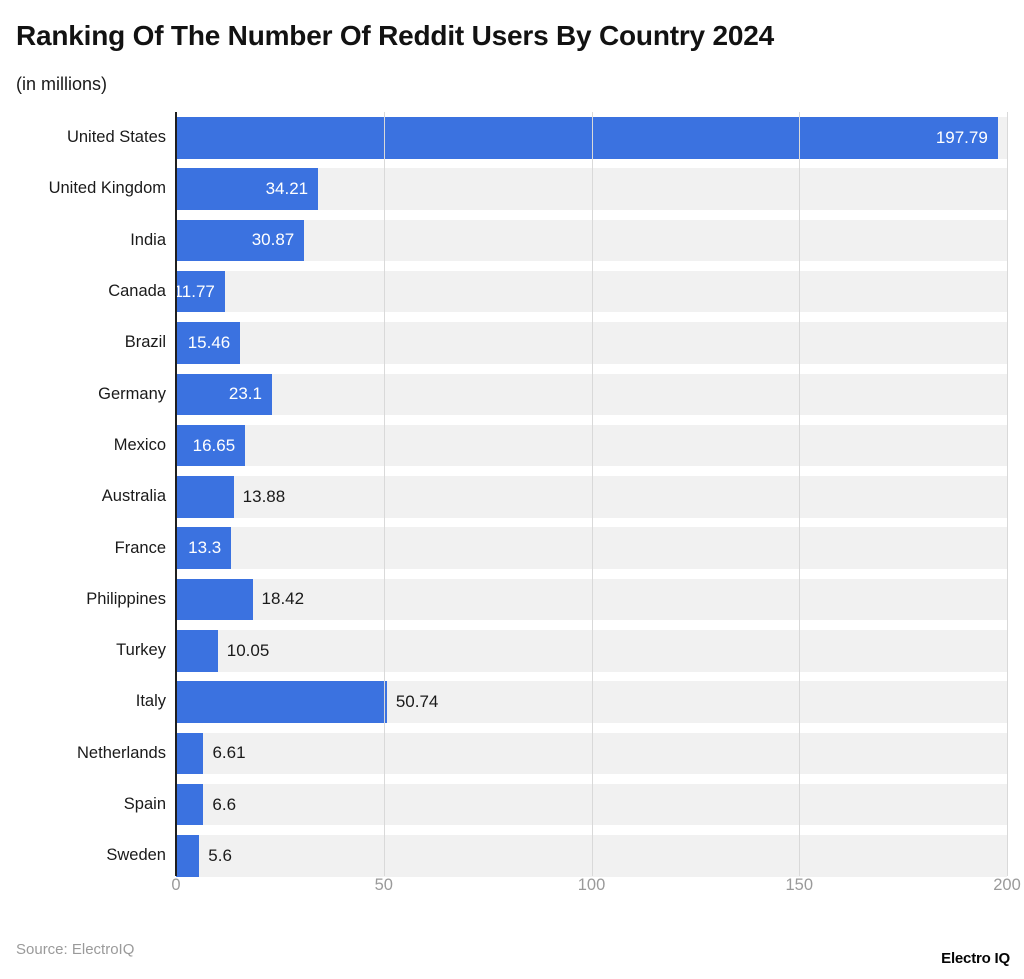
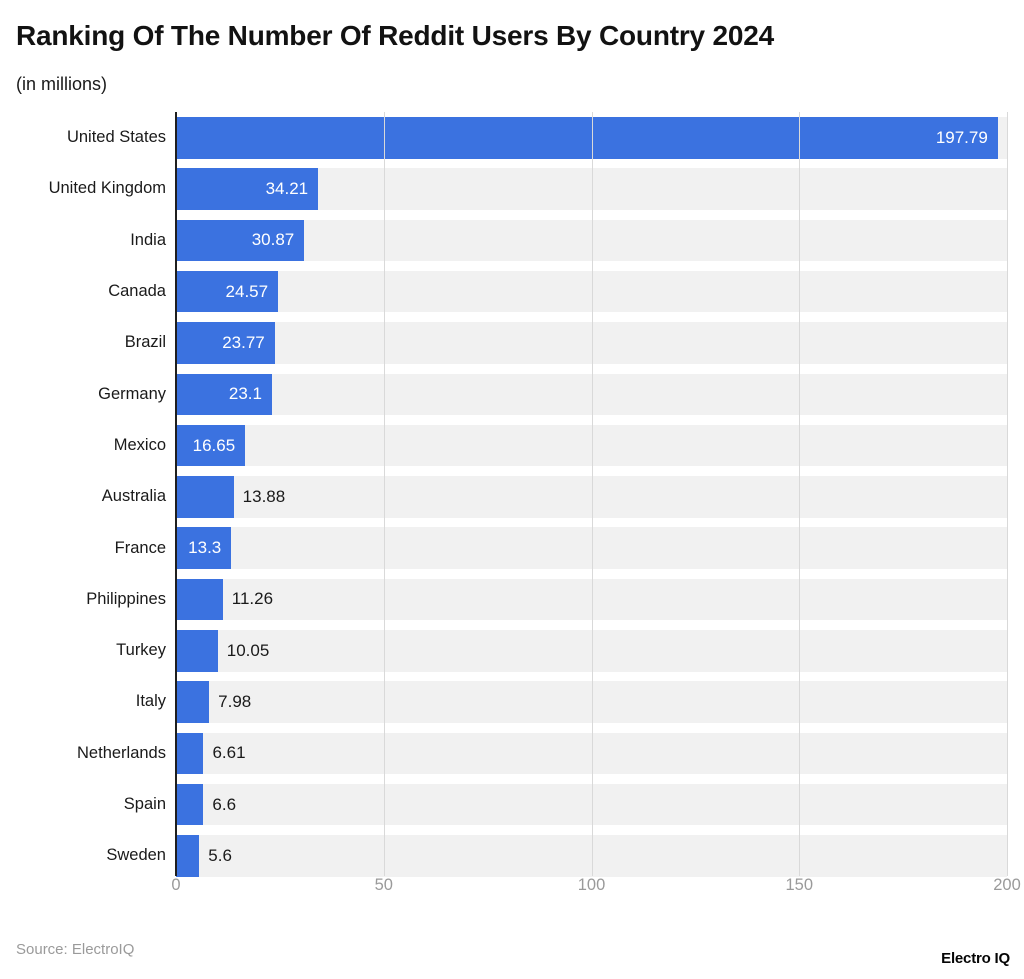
Canada: 11.77 -> 24.57
Brazil: 15.46 -> 23.77
Philippines: 18.42 -> 11.26
Italy: 50.74 -> 7.98
